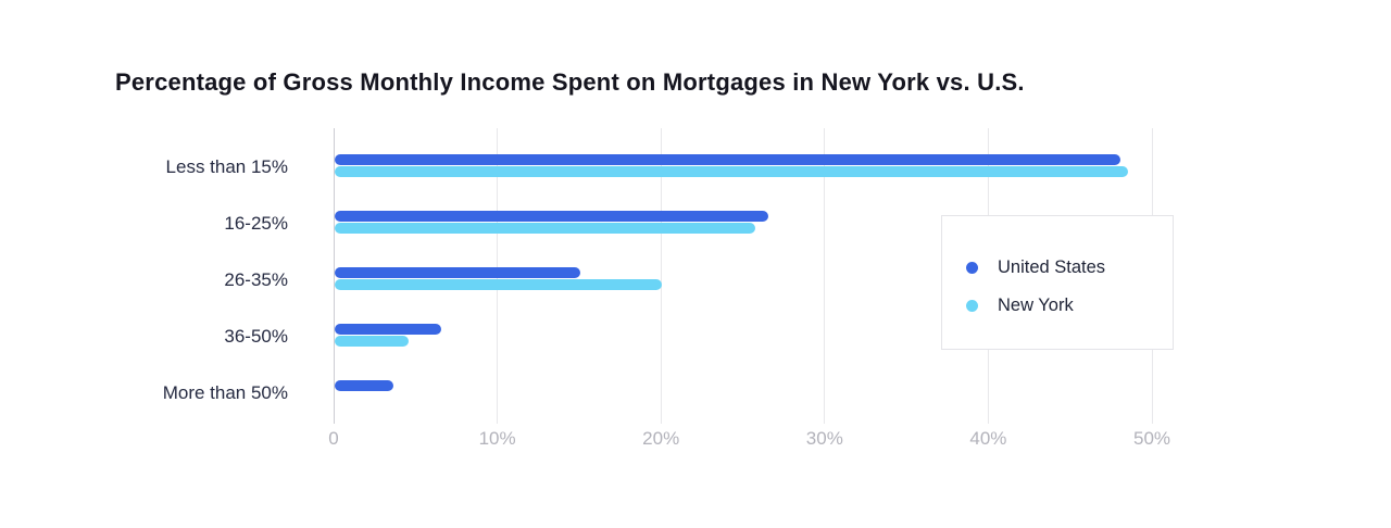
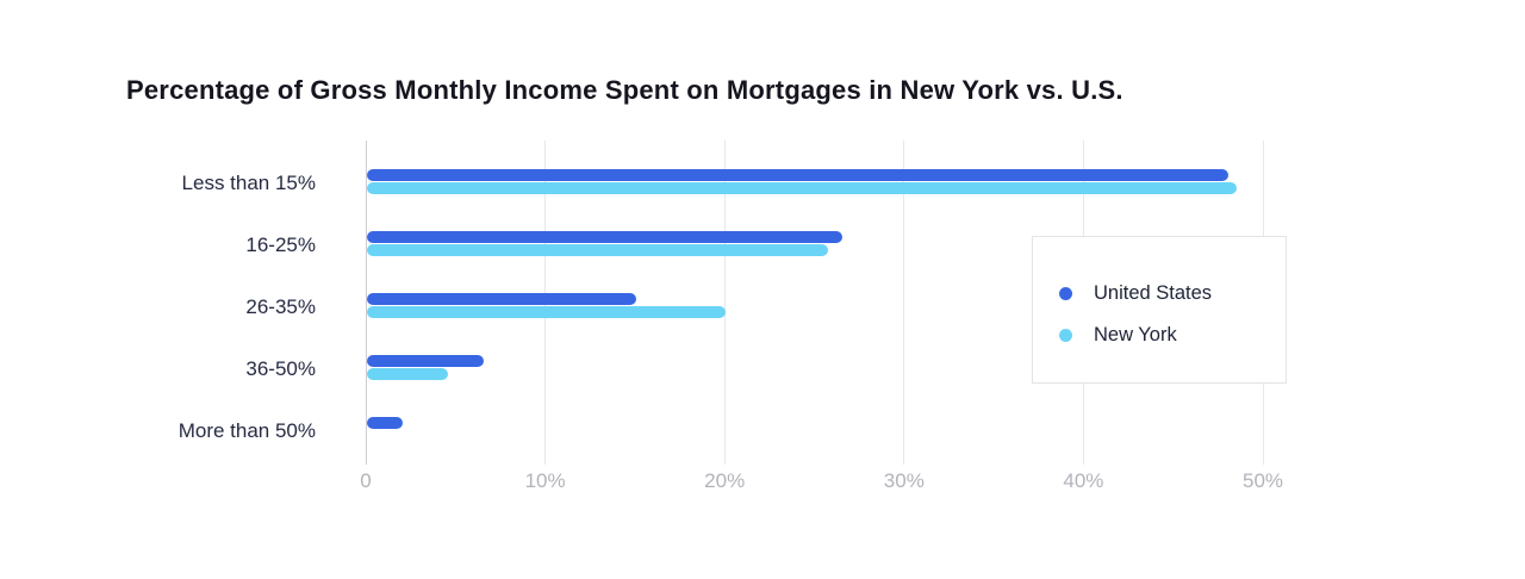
United States/More than 50%: 3.6% -> 2.0%
